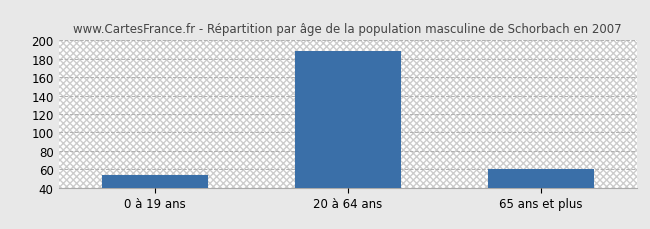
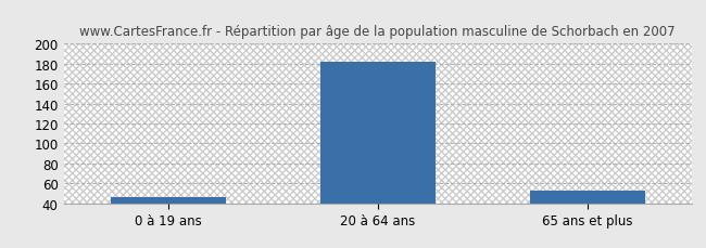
0 à 19 ans: 54 -> 46
20 à 64 ans: 188 -> 182
65 ans et plus: 60 -> 53
